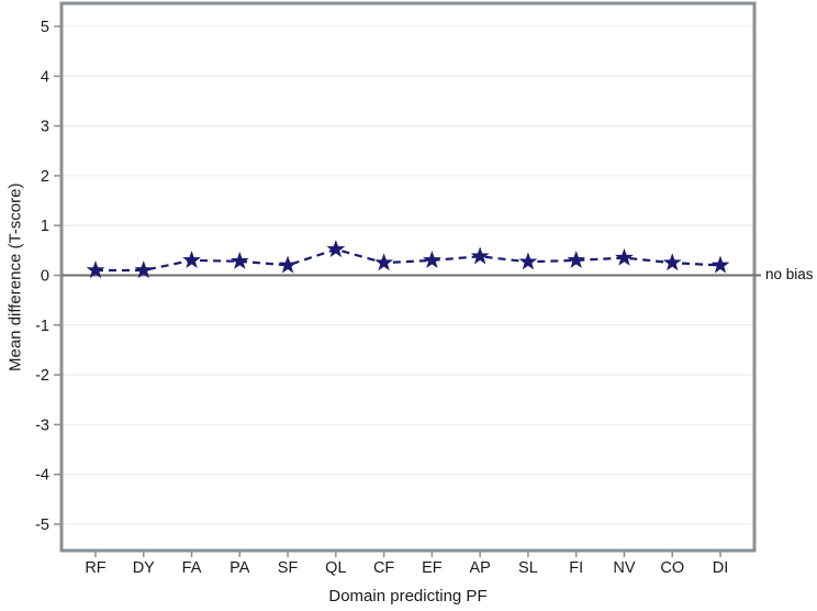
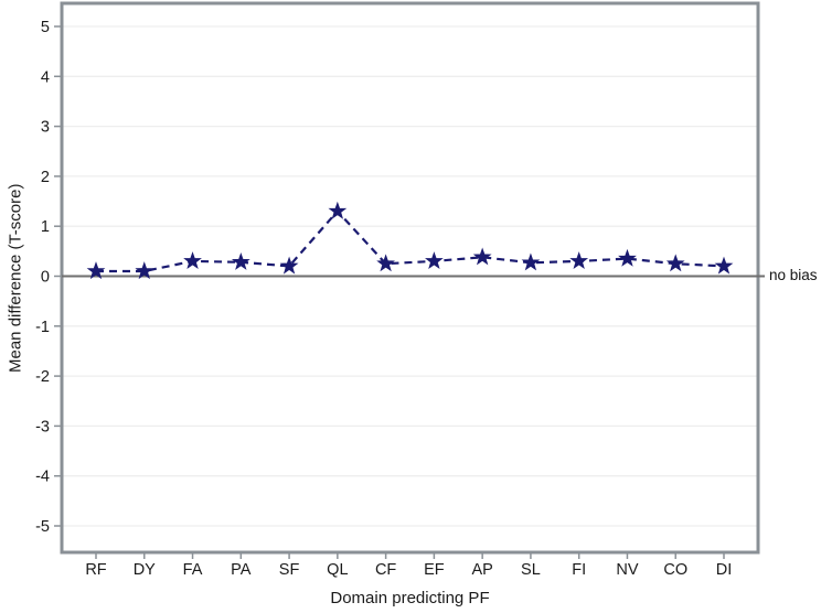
QL: 0.5 -> 1.3
